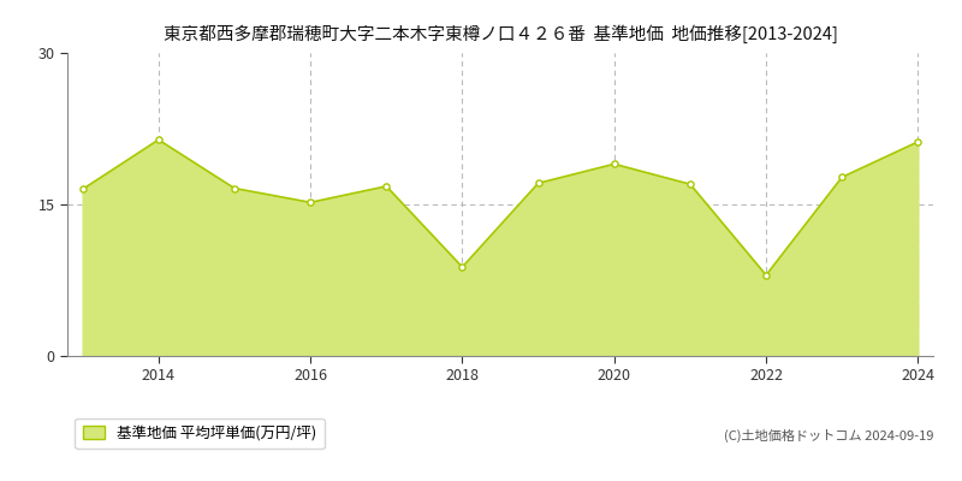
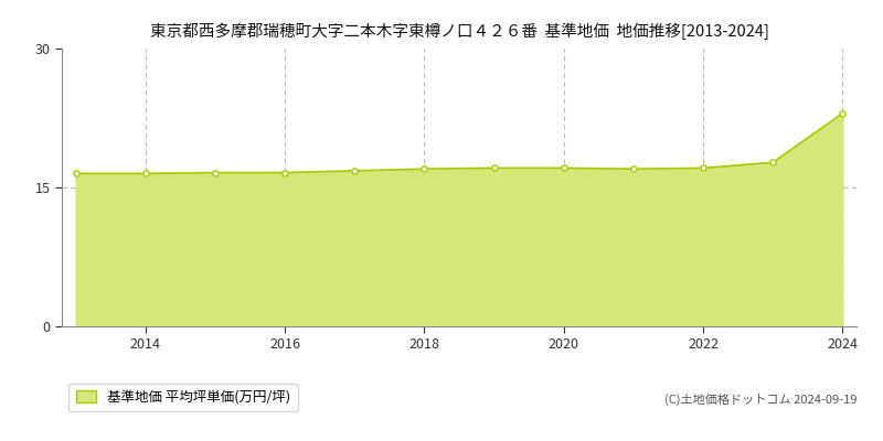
2014: 21.4 -> 16.5
2016: 15.2 -> 16.6
2018: 8.8 -> 17.0
2020: 19.0 -> 17.1
2022: 8.0 -> 17.1
2024: 21.2 -> 23.0
